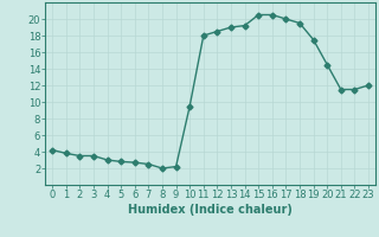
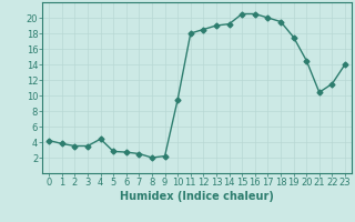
4: 3.0 -> 4.4
21: 11.5 -> 10.4
23: 12.0 -> 14.0
